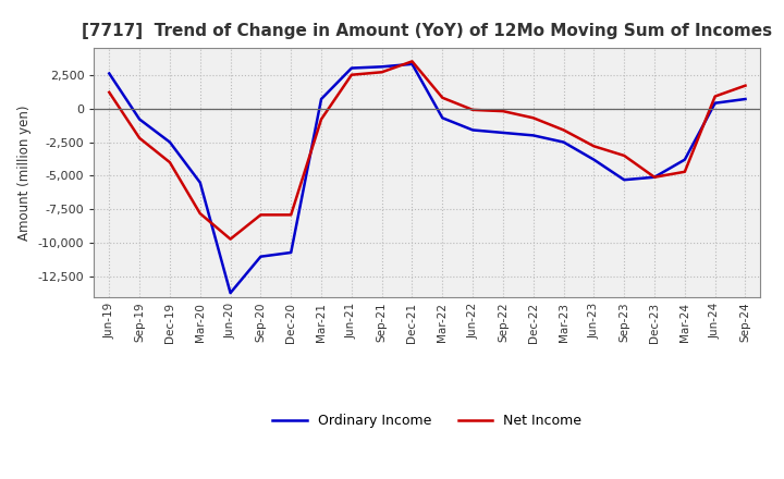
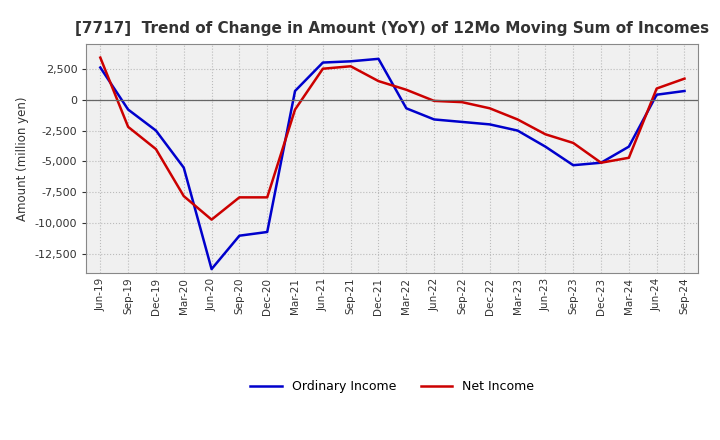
Net Income/Jun-19: 1,200 -> 3,400
Net Income/Dec-21: 3,500 -> 1,500
